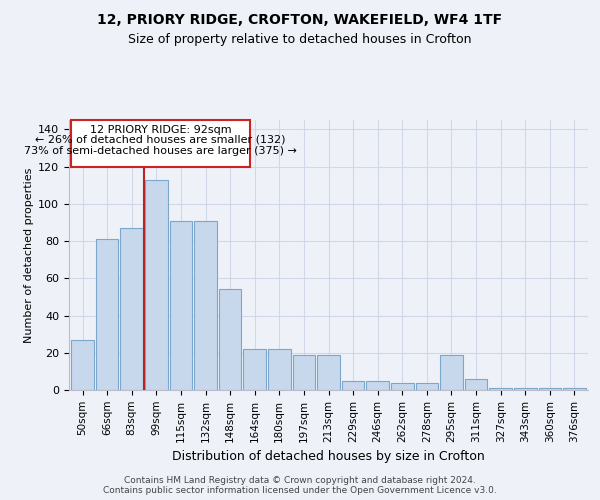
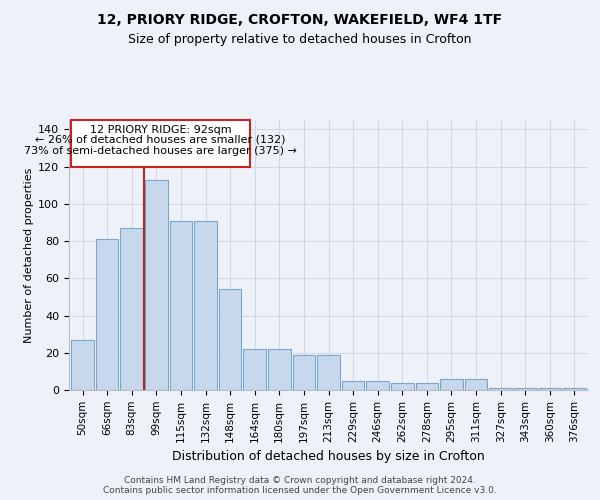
295sqm: 19 -> 6
